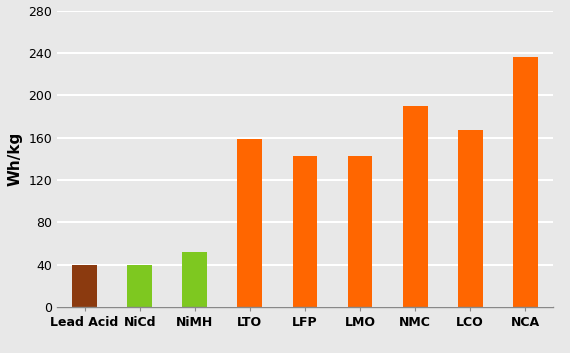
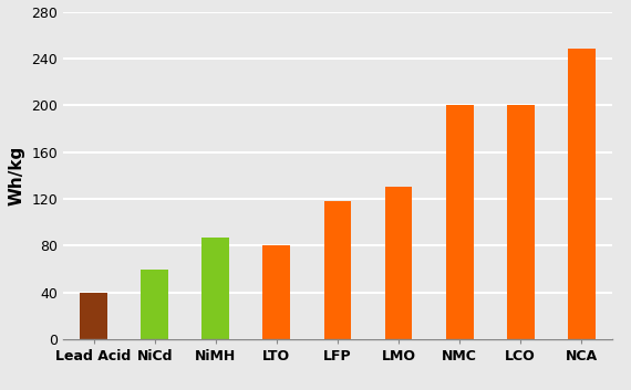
NiCd: 40 -> 60
NiMH: 52 -> 87
LTO: 159 -> 80
LFP: 143 -> 118
LMO: 143 -> 130
NMC: 190 -> 200
LCO: 167 -> 200
NCA: 236 -> 248
